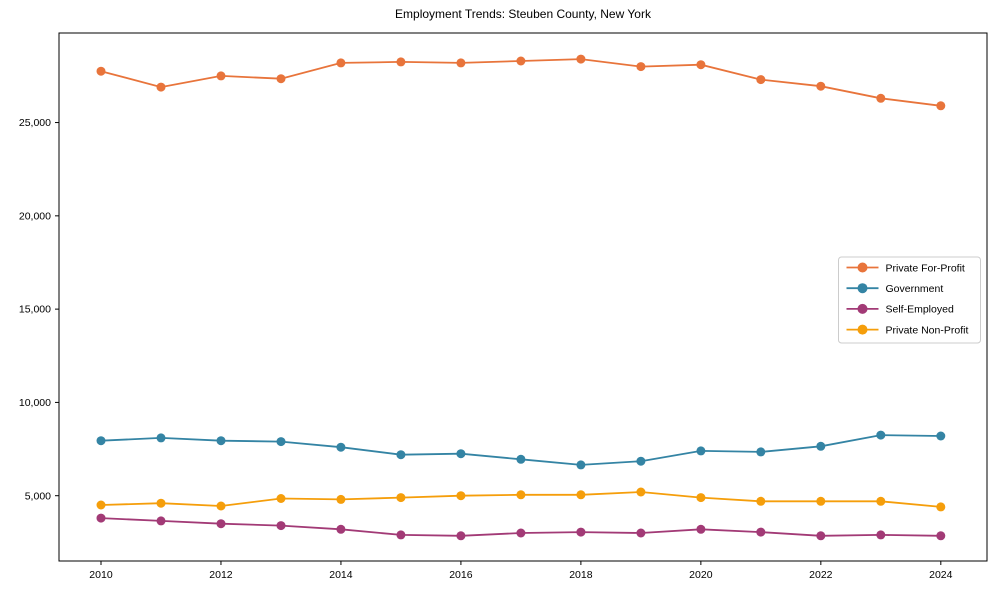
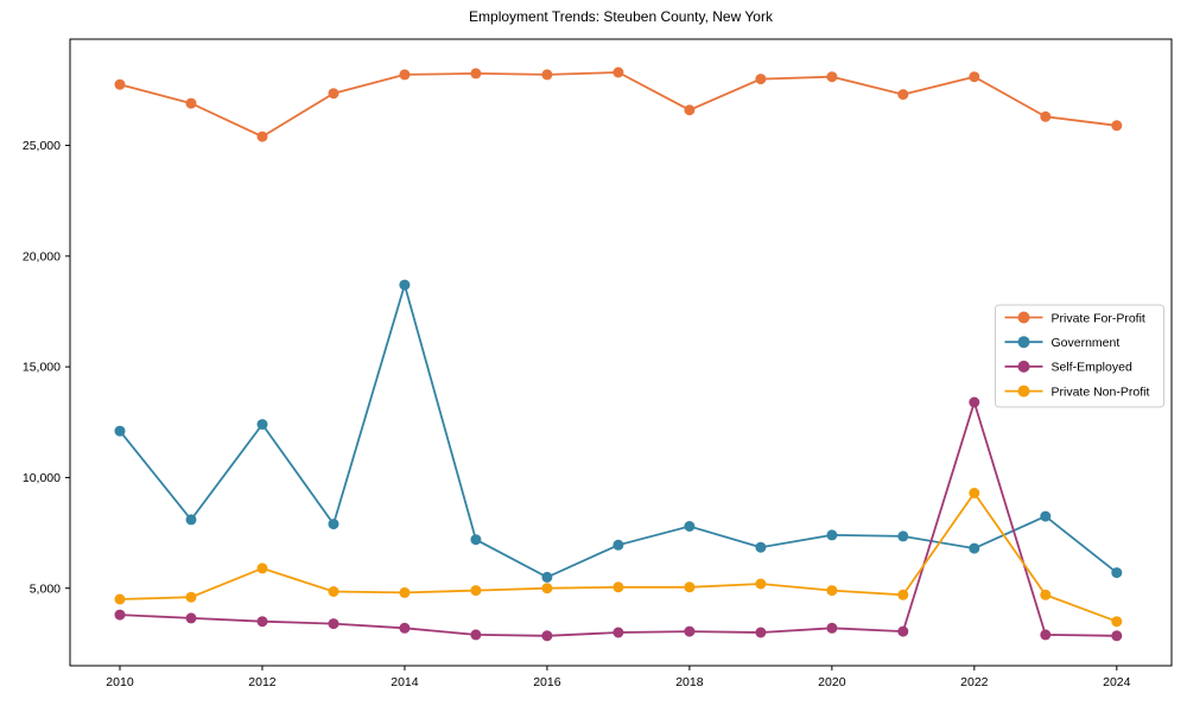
Government/2010: 8000 -> 12100
Private For-Profit/2012: 27500 -> 25400
Government/2012: 8000 -> 12400
Private Non-Profit/2012: 4400 -> 5900
Government/2014: 7600 -> 18700
Government/2016: 7200 -> 5500
Private For-Profit/2018: 28400 -> 26600
Government/2018: 6600 -> 7800
Private For-Profit/2022: 27000 -> 28100
Government/2022: 7600 -> 6800
Self-Employed/2022: 2800 -> 13400
Private Non-Profit/2022: 4700 -> 9300
Government/2024: 8200 -> 5700
Private Non-Profit/2024: 4400 -> 3500
